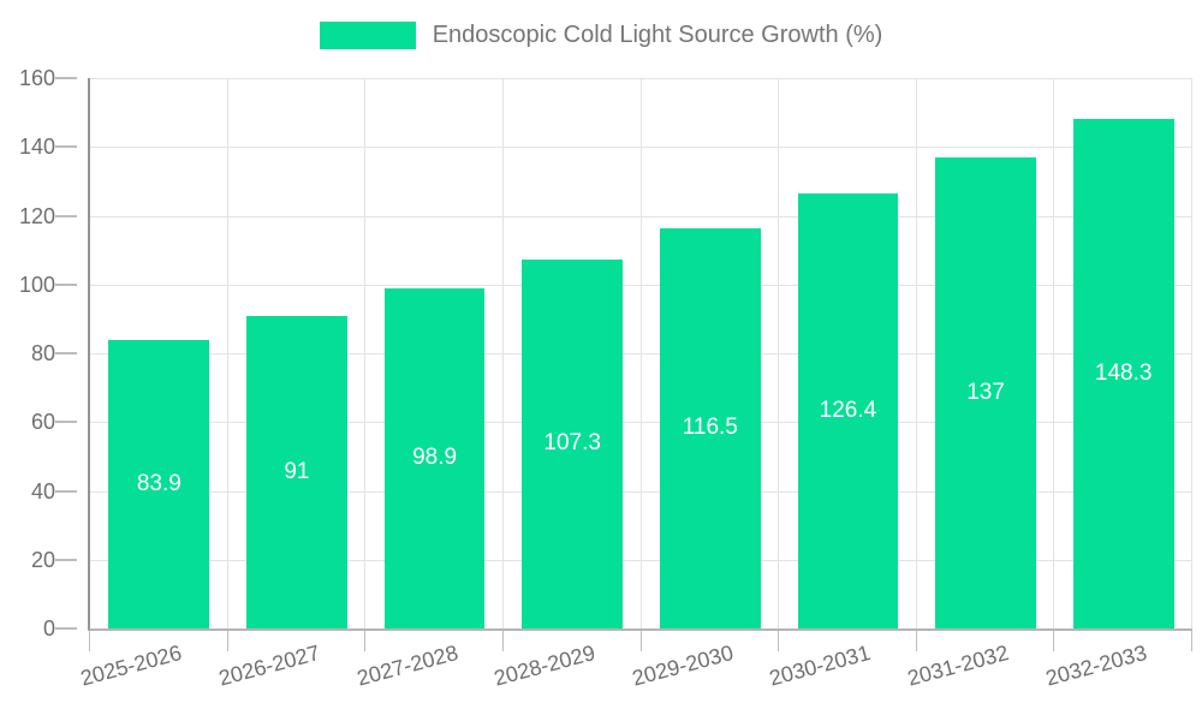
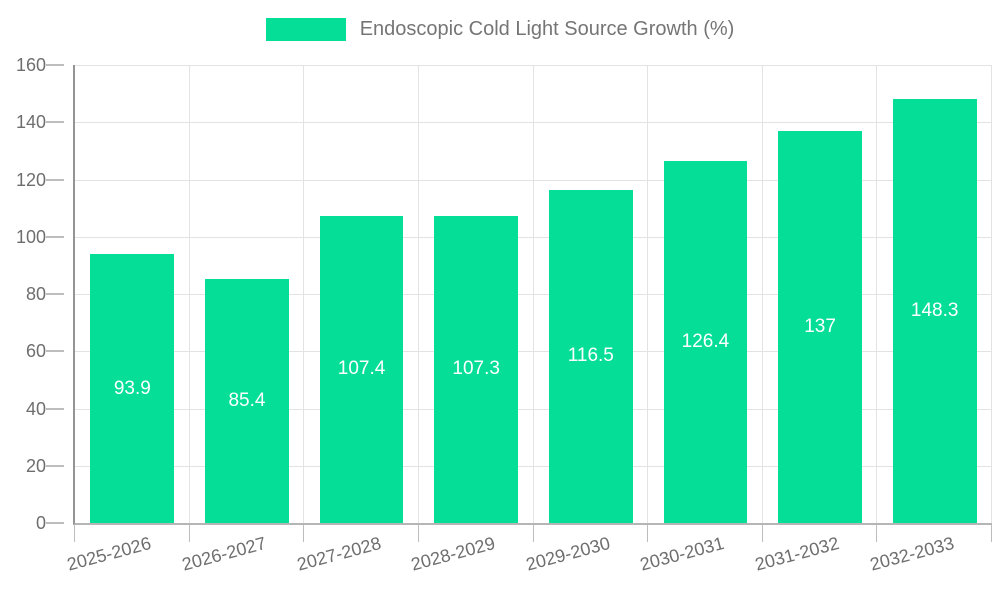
2025-2026: 83.9 -> 93.9
2026-2027: 91 -> 85.4
2027-2028: 98.9 -> 107.4
